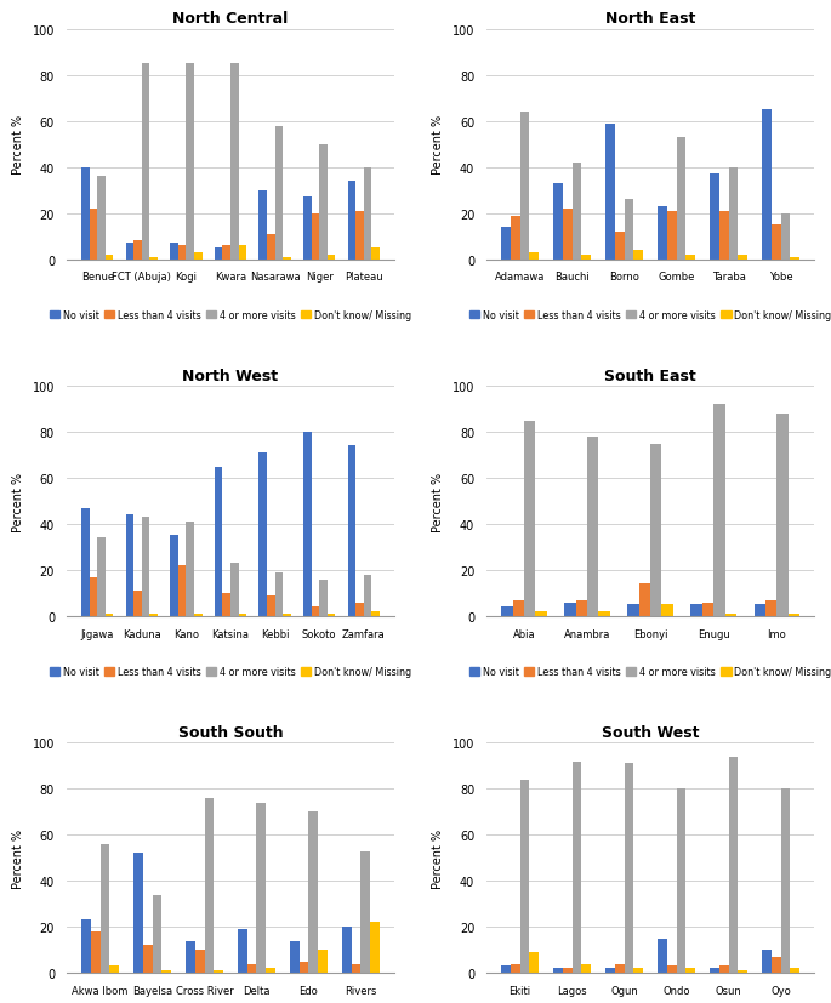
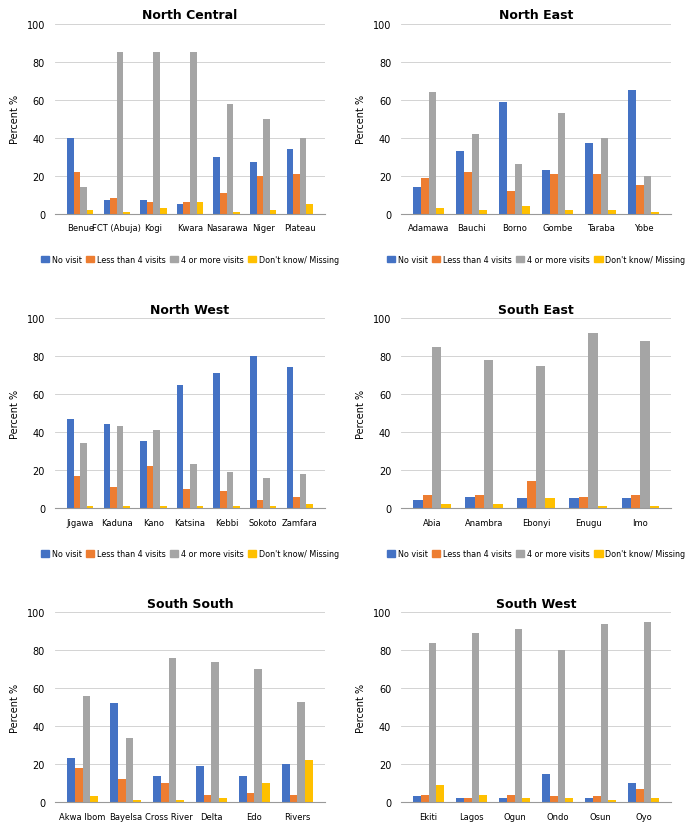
North Central/4 or more visits/Benue: 36 -> 14
South West/4 or more visits/Lagos: 92 -> 89
South West/4 or more visits/Oyo: 80 -> 95
